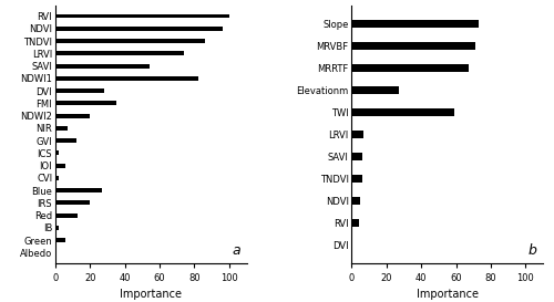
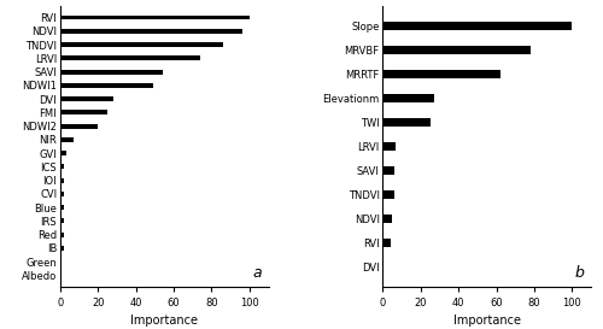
NDWI1: 82 -> 49
FMI: 35 -> 25
GVI: 12 -> 3
IOI: 6 -> 2
Blue: 27 -> 2
IRS: 20 -> 2
Red: 13 -> 2
Green: 6 -> 0
Slope: 73 -> 100
MRVBF: 71 -> 78
MRRTF: 67 -> 62
TWI: 59 -> 25
